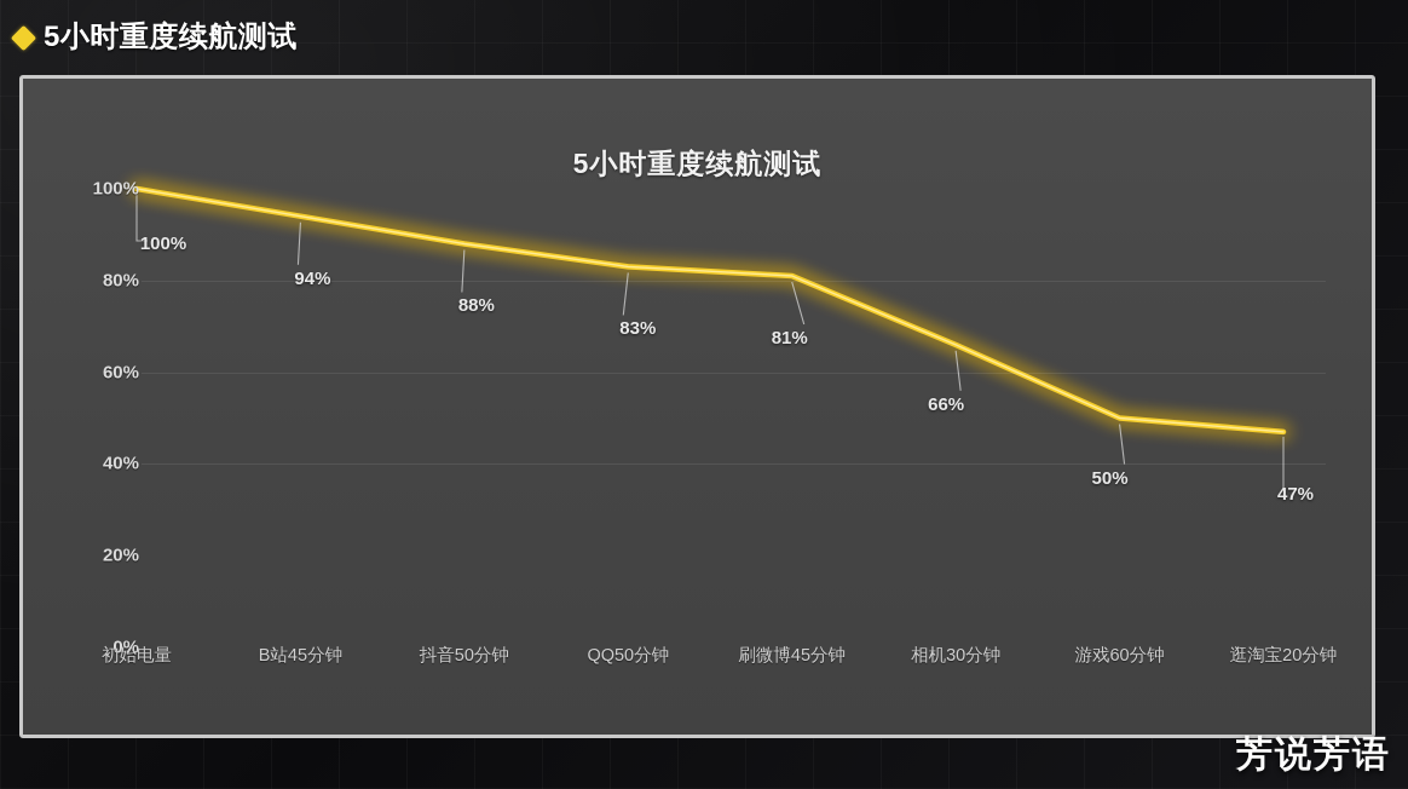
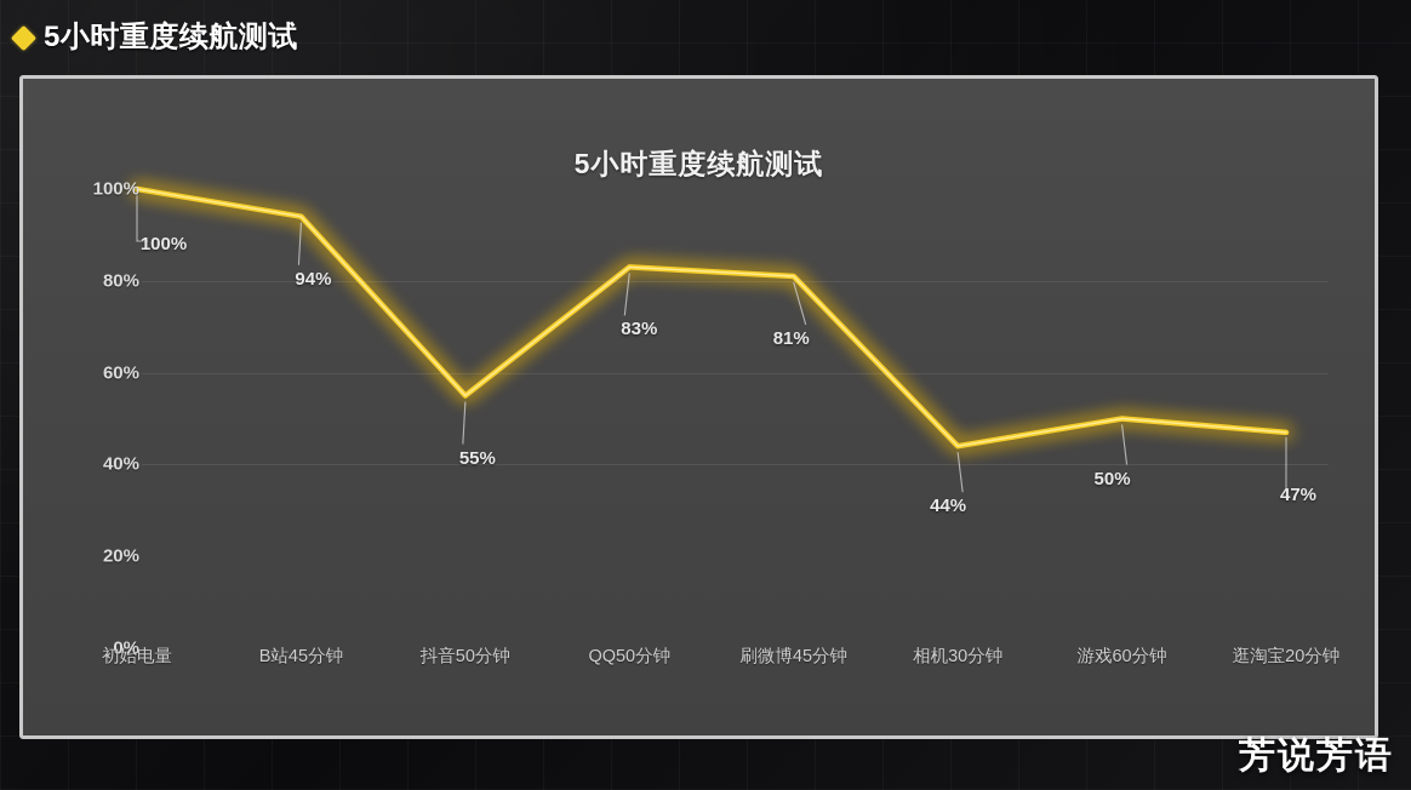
抖音50分钟: 88% -> 55%
相机30分钟: 66% -> 44%
